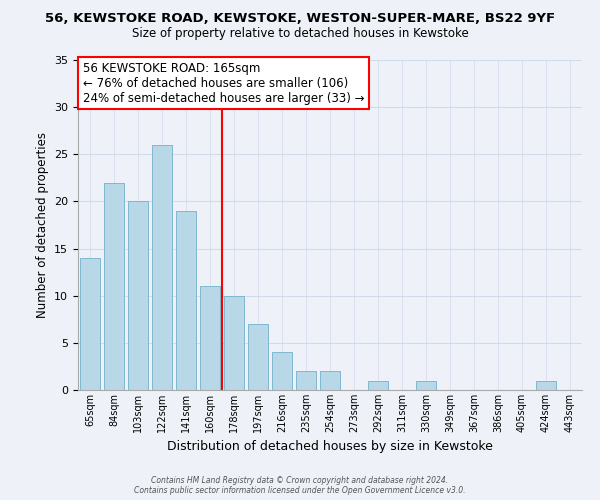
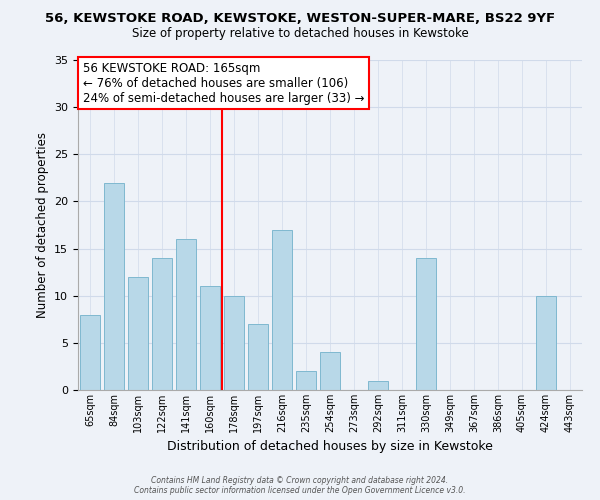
65sqm: 14 -> 8
103sqm: 20 -> 12
122sqm: 26 -> 14
141sqm: 19 -> 16
216sqm: 4 -> 17
254sqm: 2 -> 4
330sqm: 1 -> 14
424sqm: 1 -> 10
